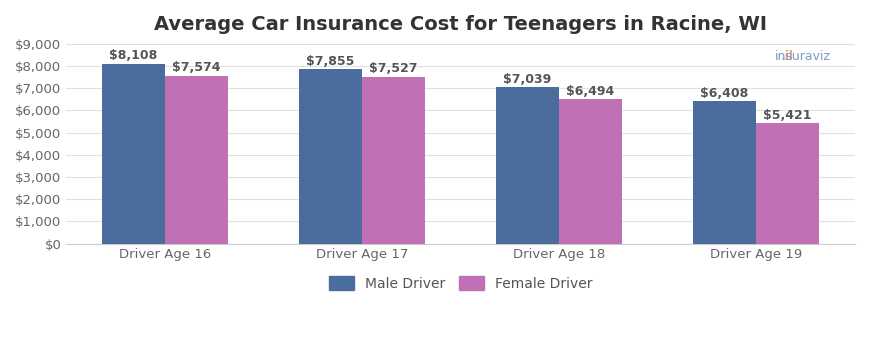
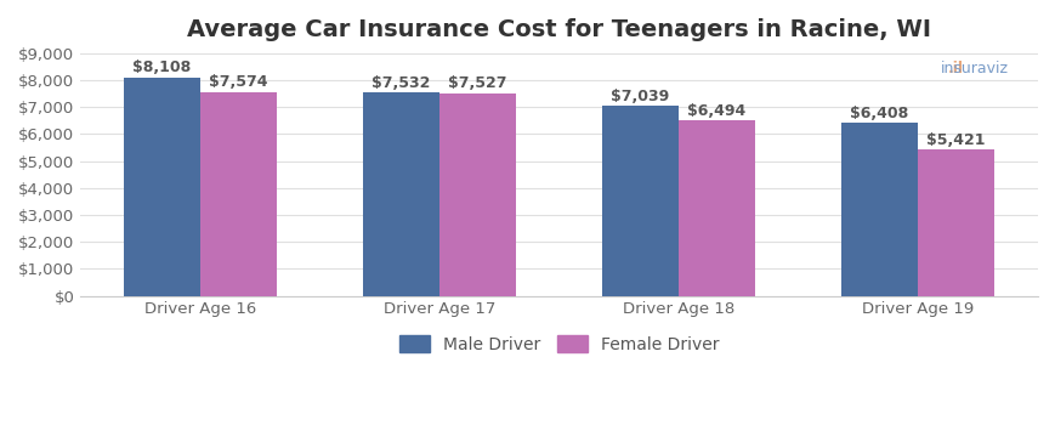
Male Driver/Driver Age 17: $7,855 -> $7,532
